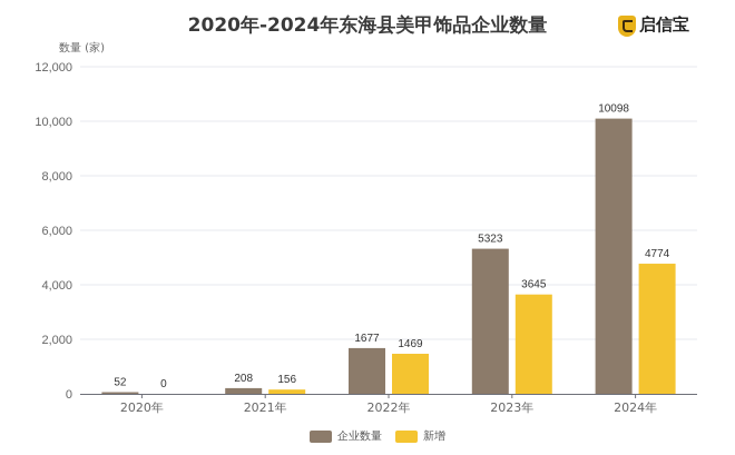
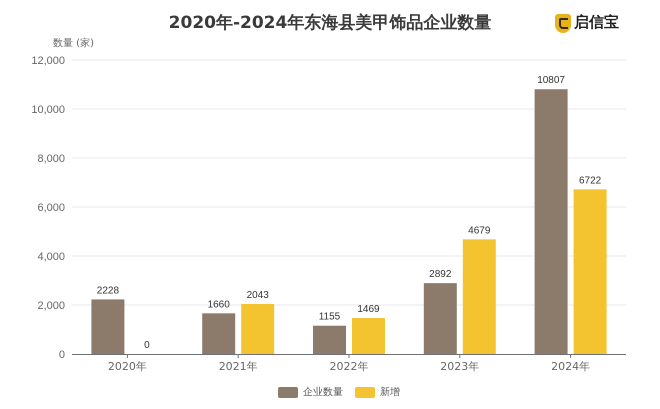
企业数量/2020年: 52 -> 2228
企业数量/2021年: 208 -> 1660
新增/2021年: 156 -> 2043
企业数量/2022年: 1677 -> 1155
企业数量/2023年: 5323 -> 2892
新增/2023年: 3645 -> 4679
企业数量/2024年: 10098 -> 10807
新增/2024年: 4774 -> 6722
